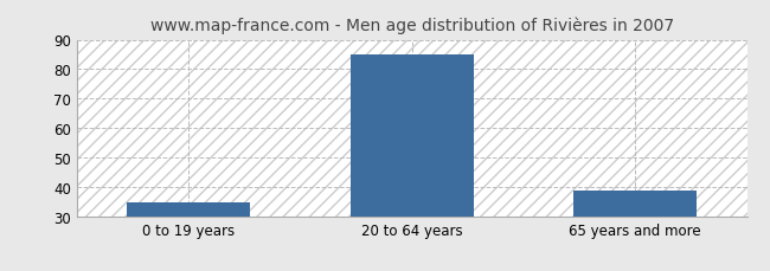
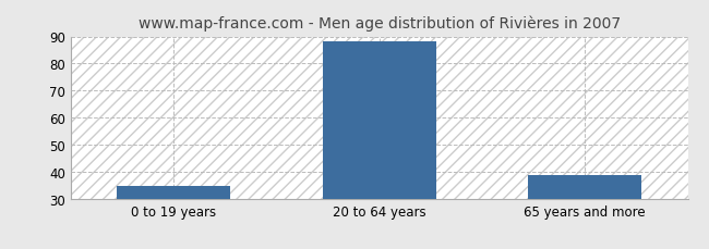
20 to 64 years: 85 -> 88
